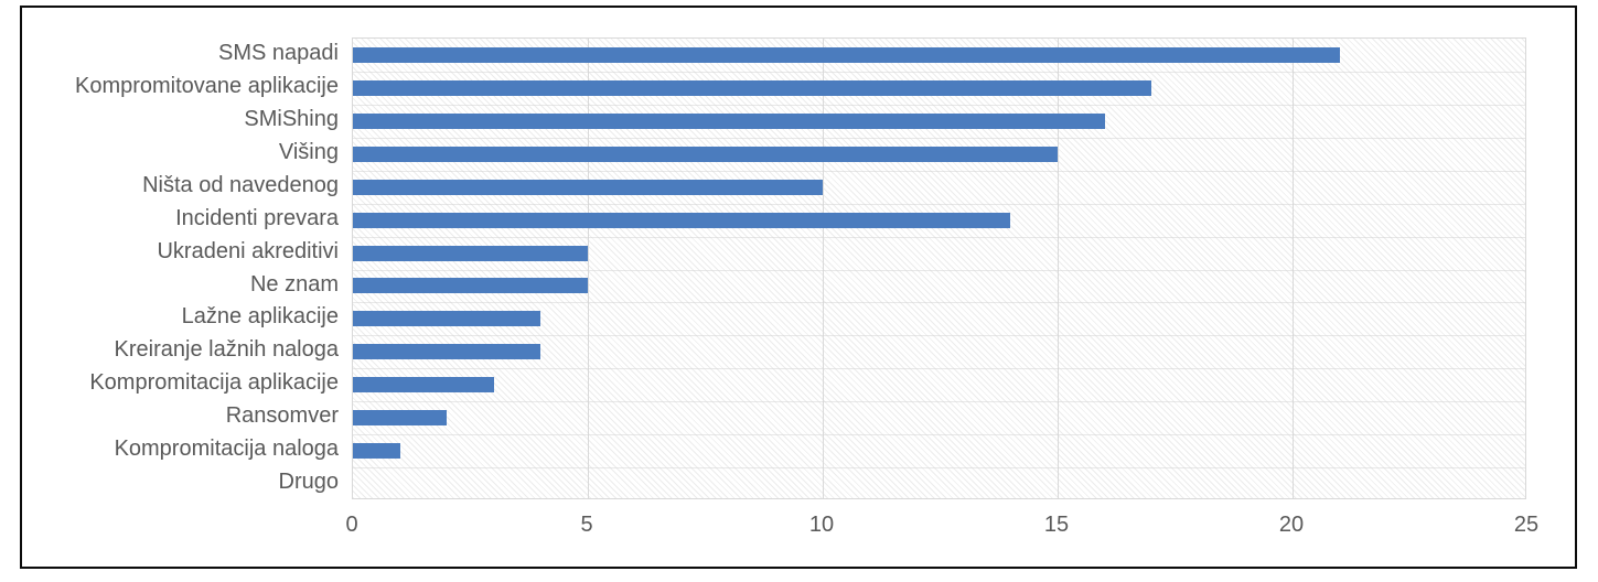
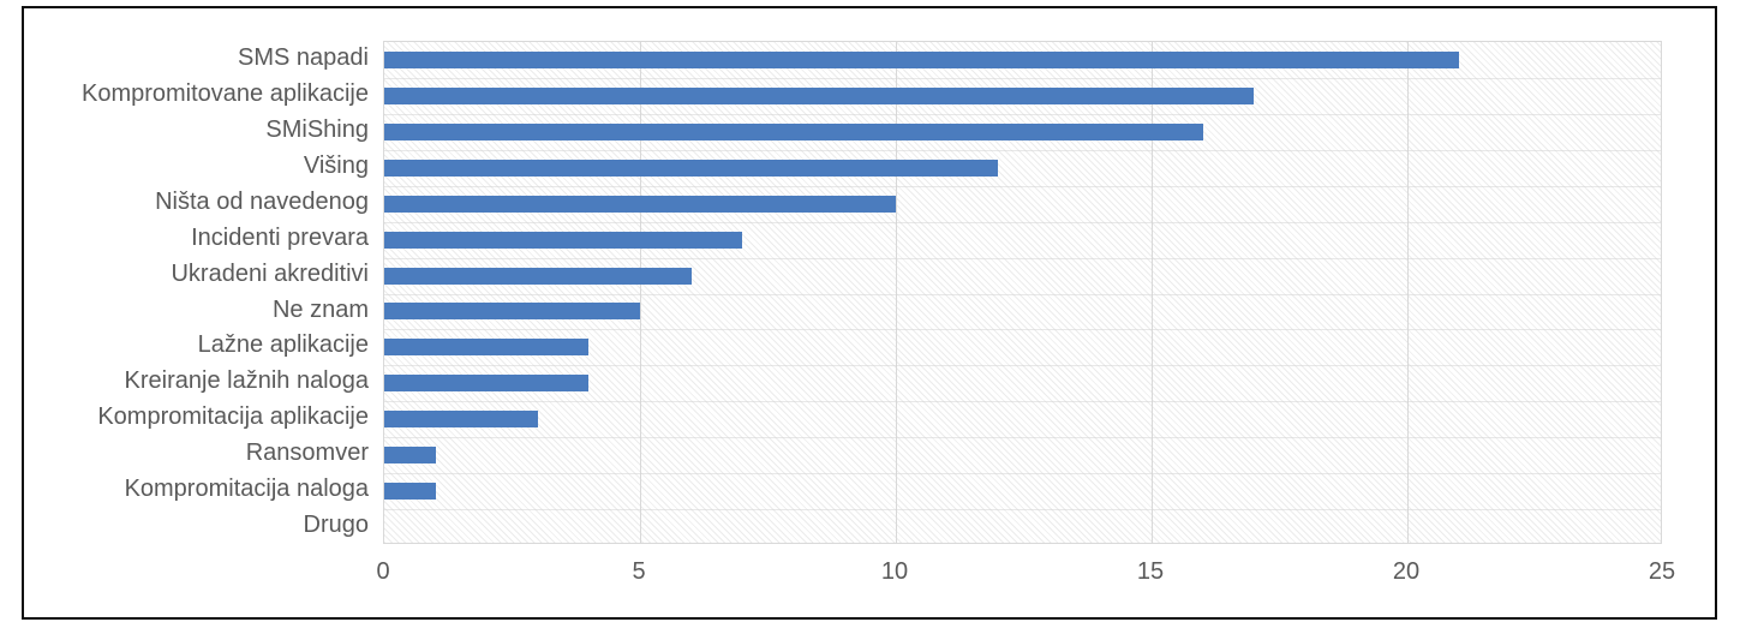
Višing: 15 -> 12
Incidenti prevara: 14 -> 7
Ukradeni akreditivi: 5 -> 6
Ransomver: 2 -> 1
